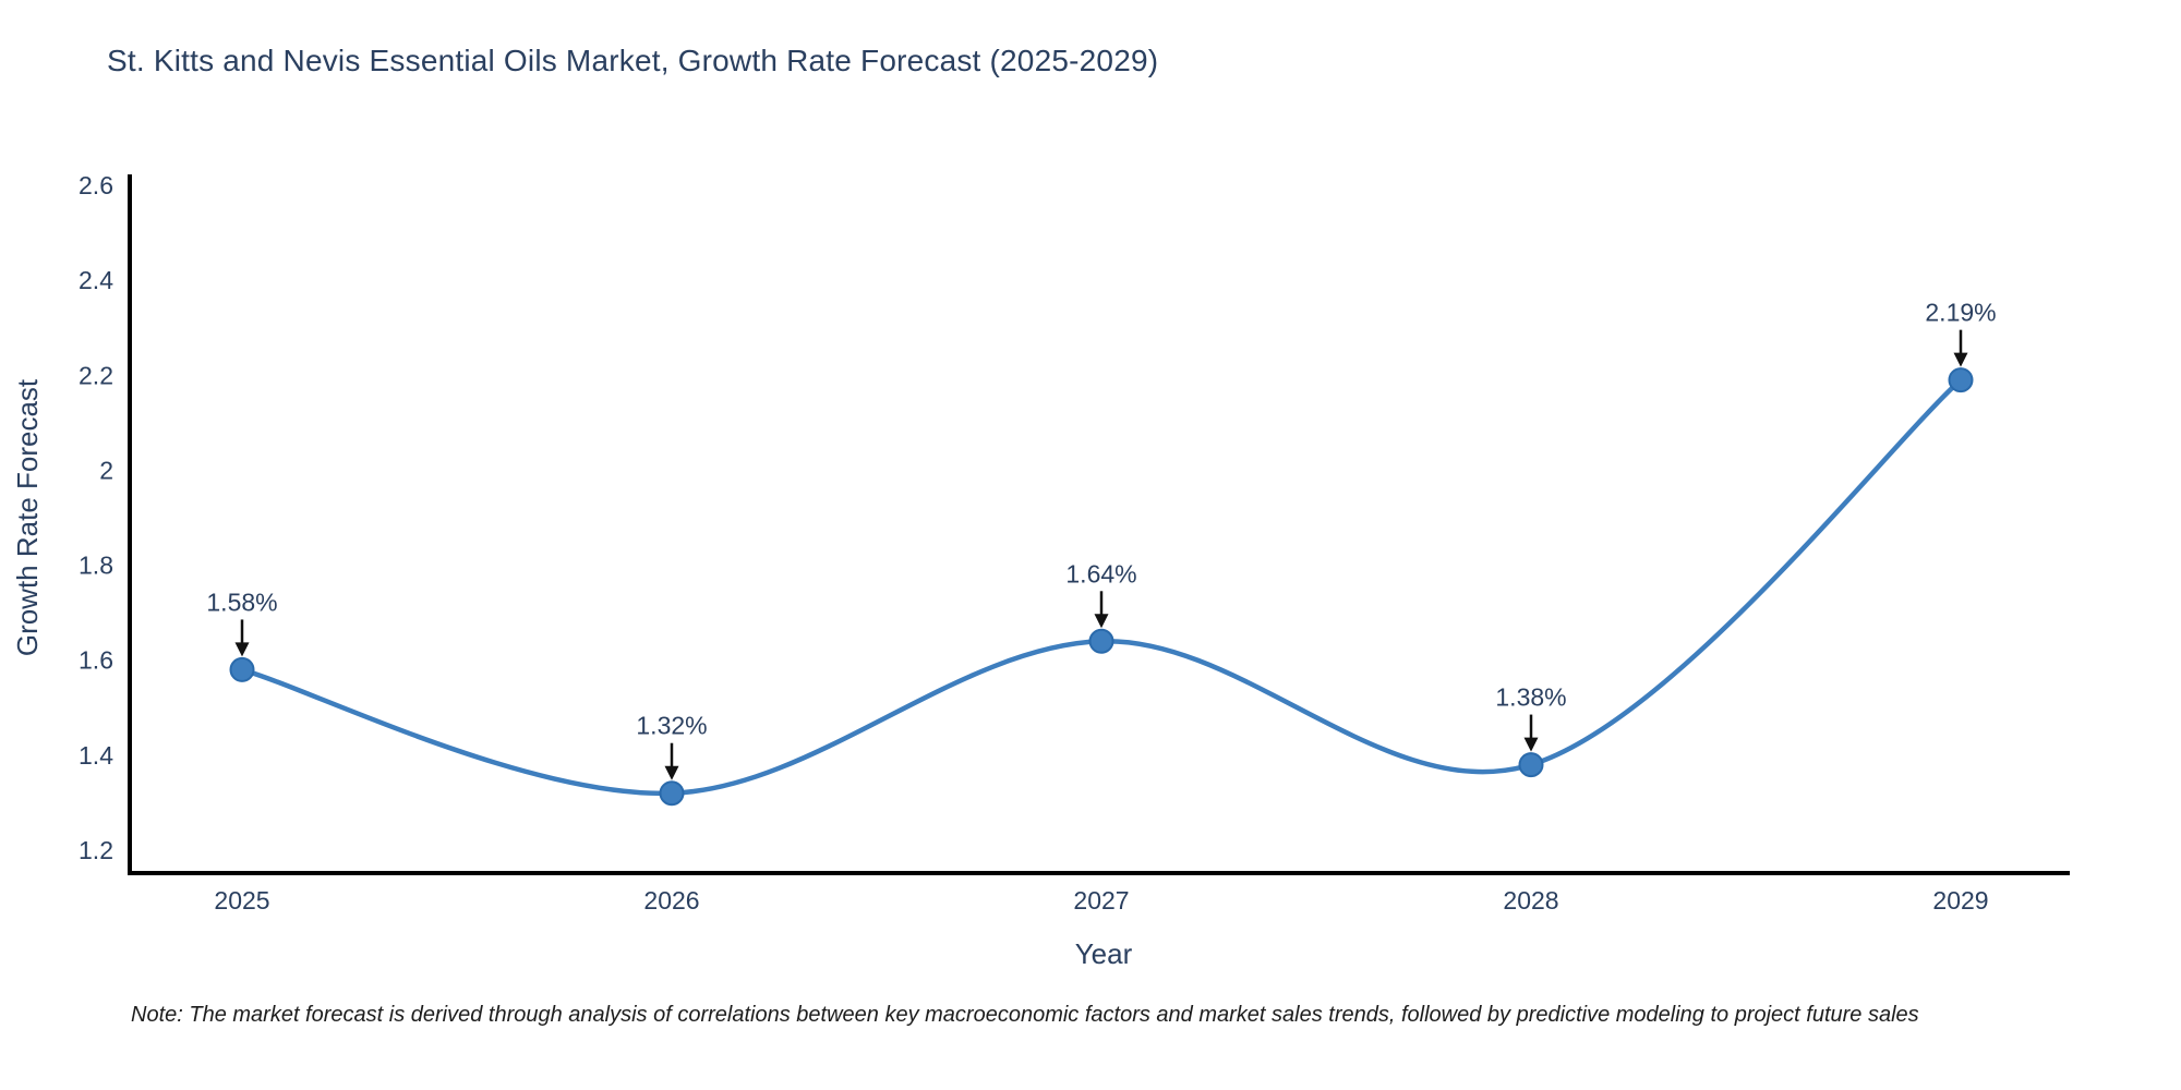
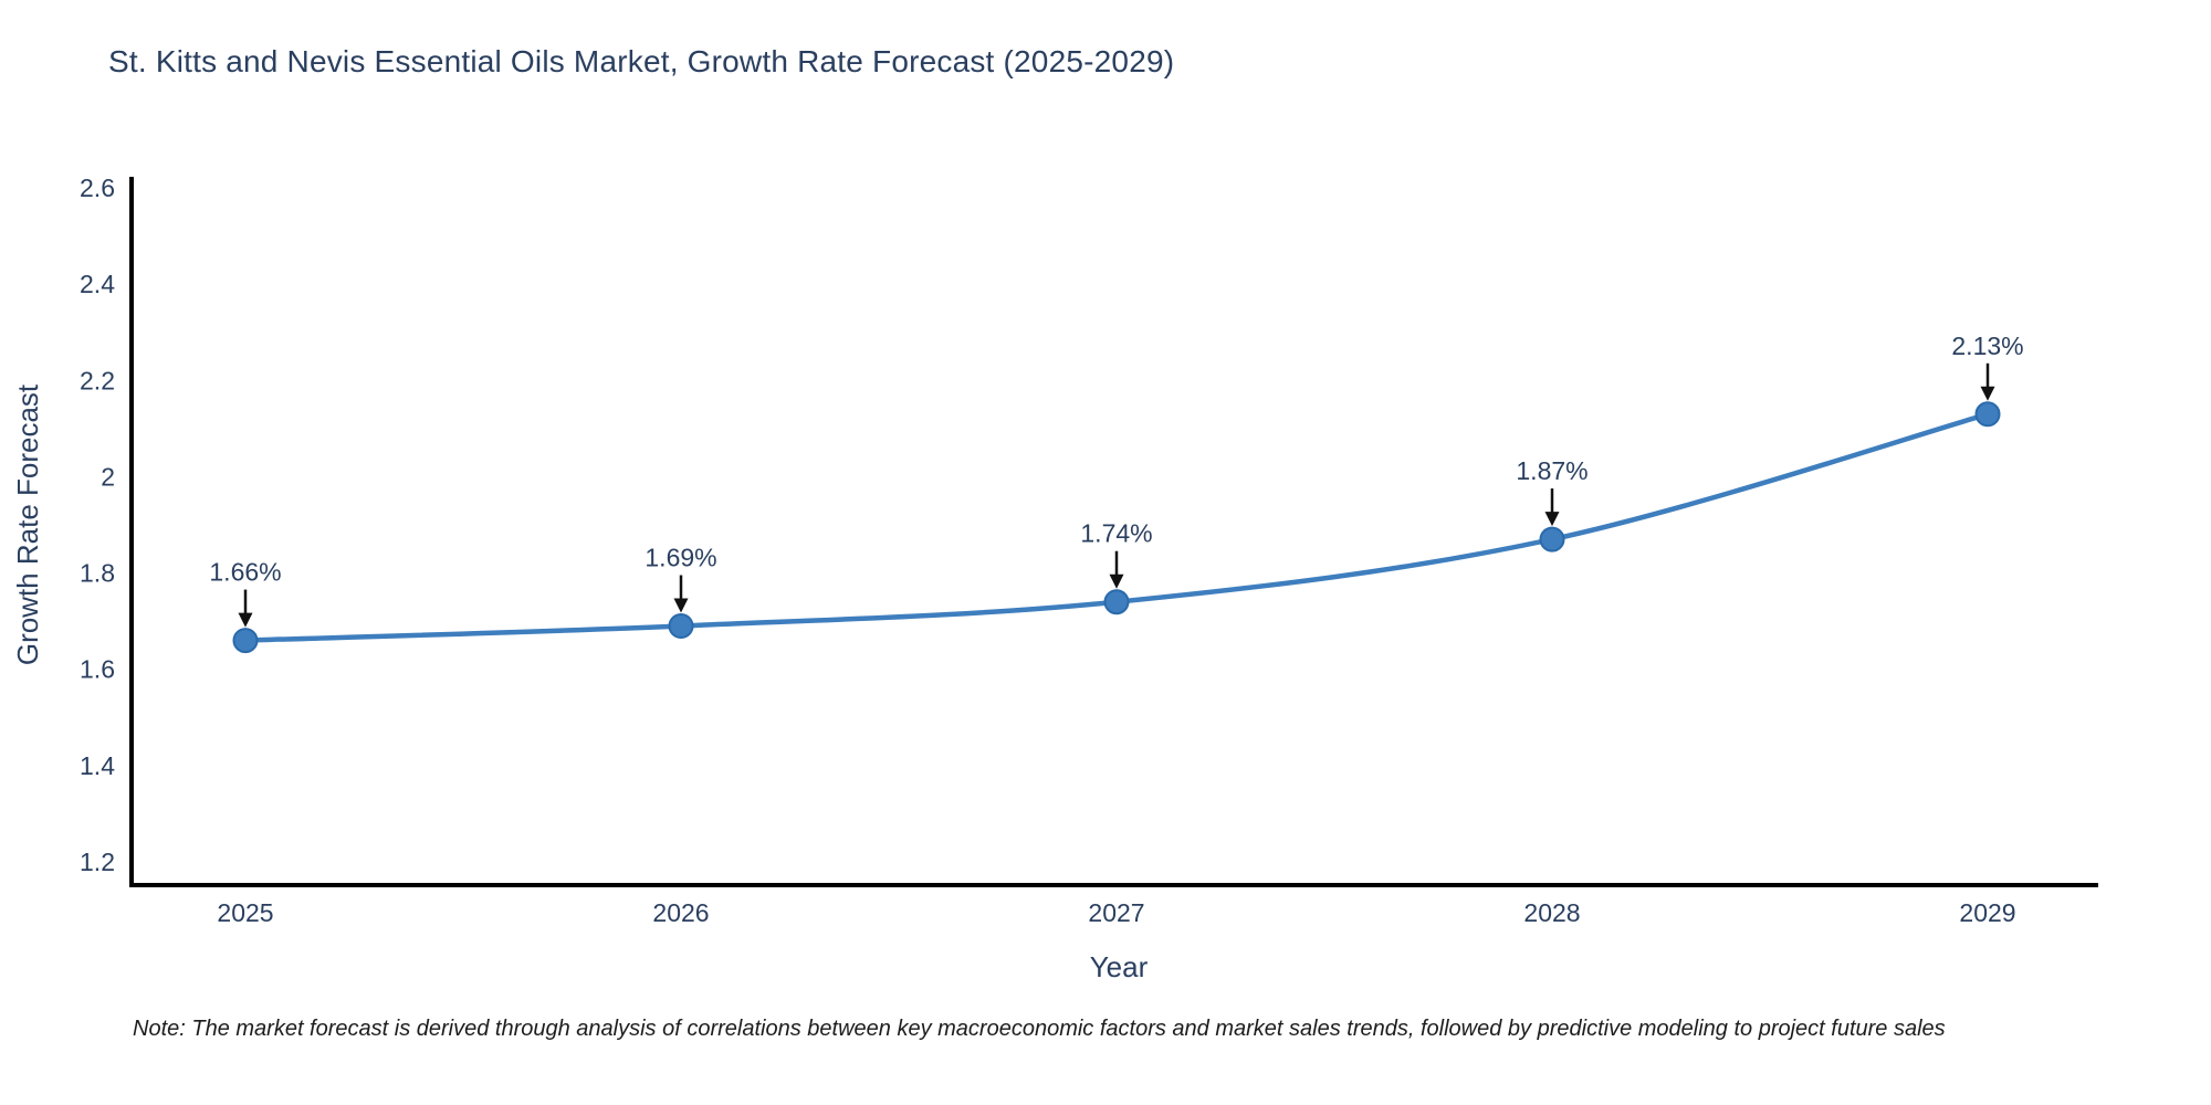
2025: 1.58% -> 1.66%
2026: 1.32% -> 1.69%
2027: 1.64% -> 1.74%
2028: 1.38% -> 1.87%
2029: 2.19% -> 2.13%
